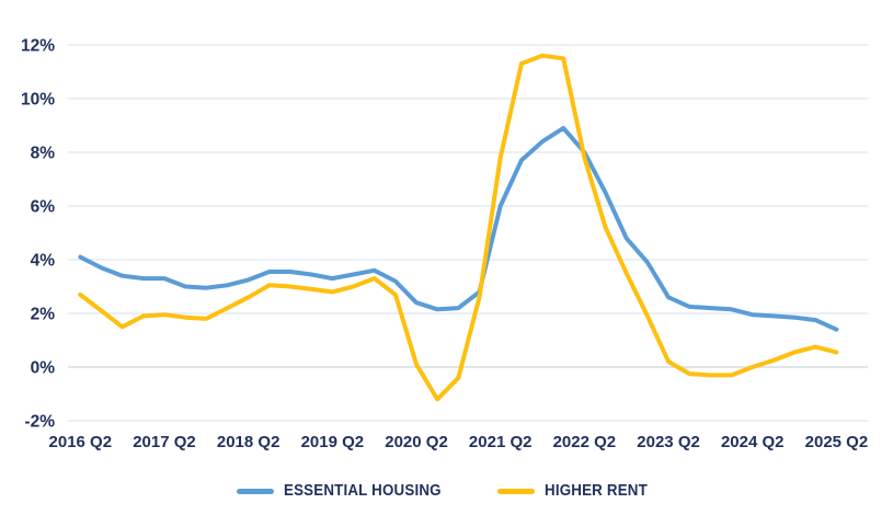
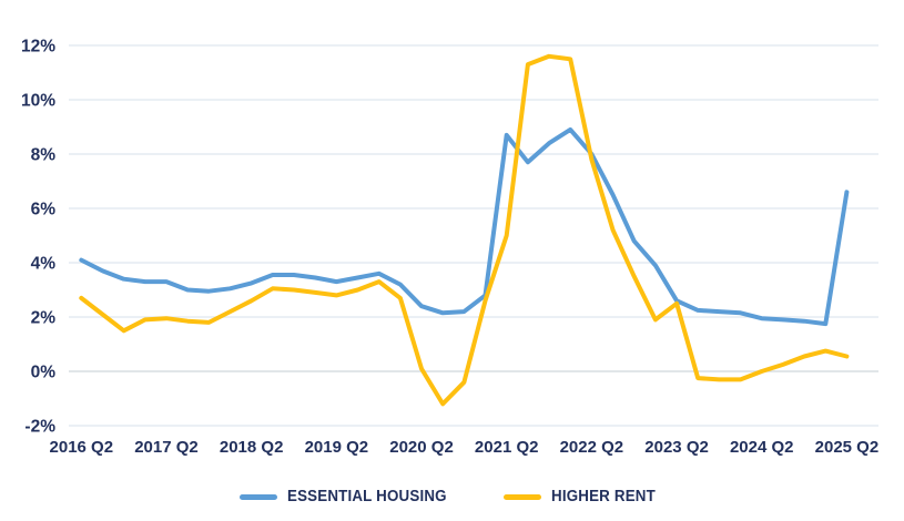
ESSENTIAL HOUSING/2021 Q2: 6.0% -> 8.7%
HIGHER RENT/2021 Q2: 7.8% -> 5.0%
HIGHER RENT/2023 Q2: 0.2% -> 2.5%
ESSENTIAL HOUSING/2025 Q2: 1.4% -> 6.6%
